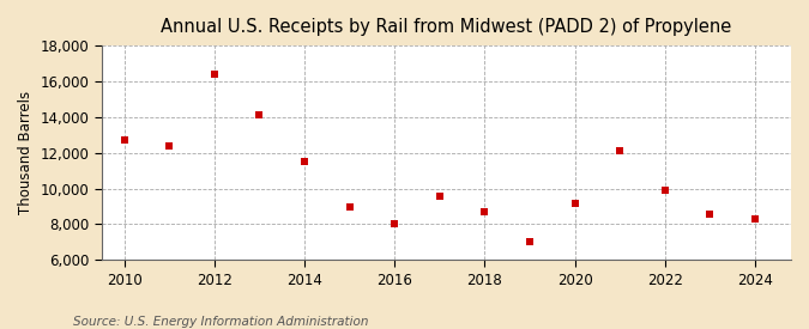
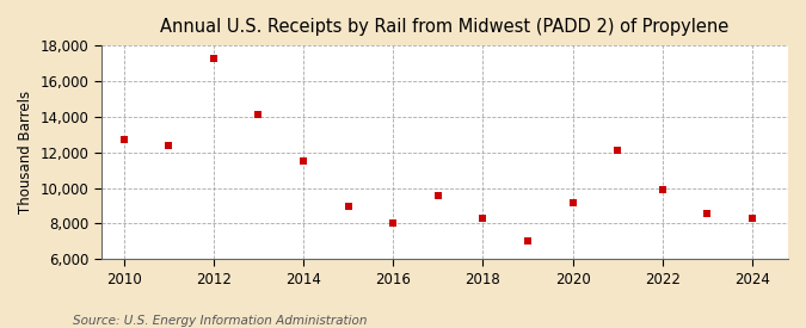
2012: 16,400 -> 17,300
2018: 8,700 -> 8,300
